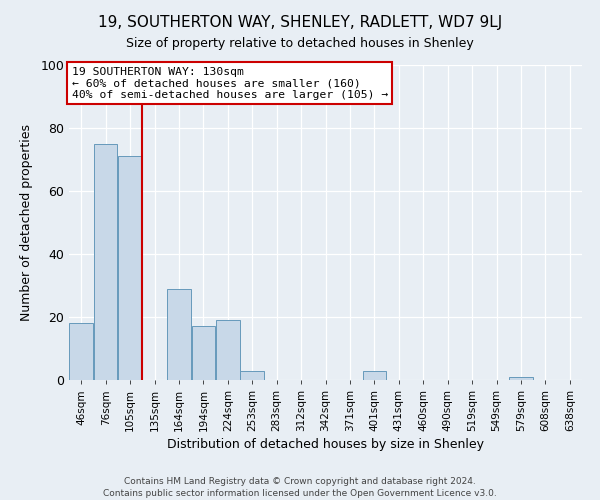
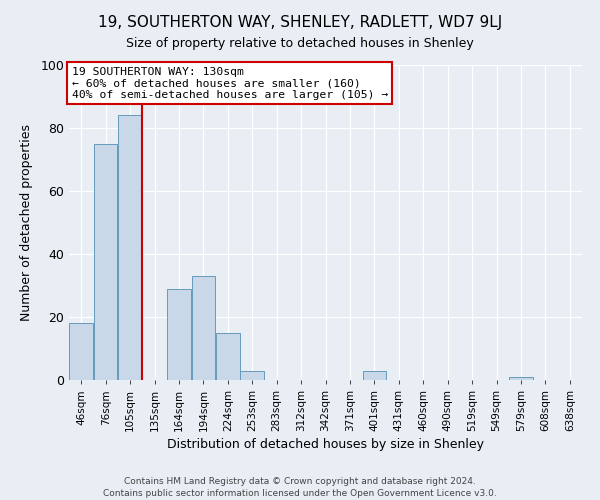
105sqm: 71 -> 84
194sqm: 17 -> 33
224sqm: 19 -> 15
